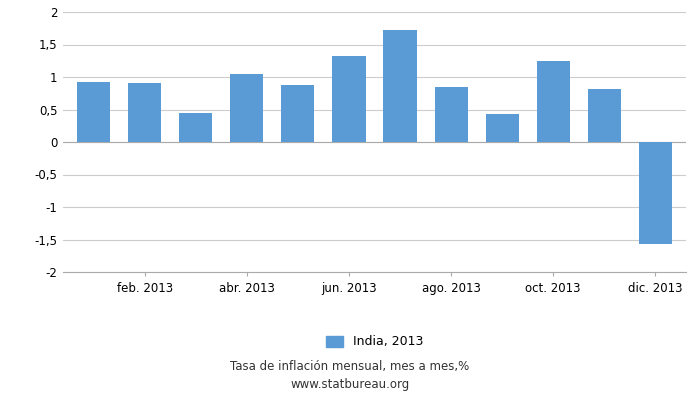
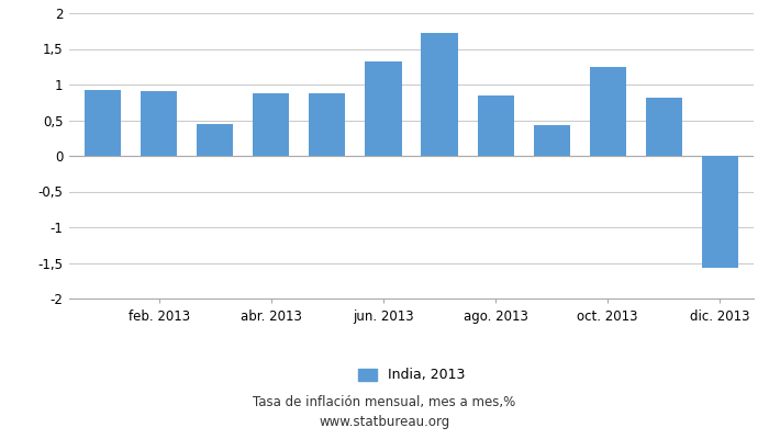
abr. 2013: 1,04 -> 0,88
